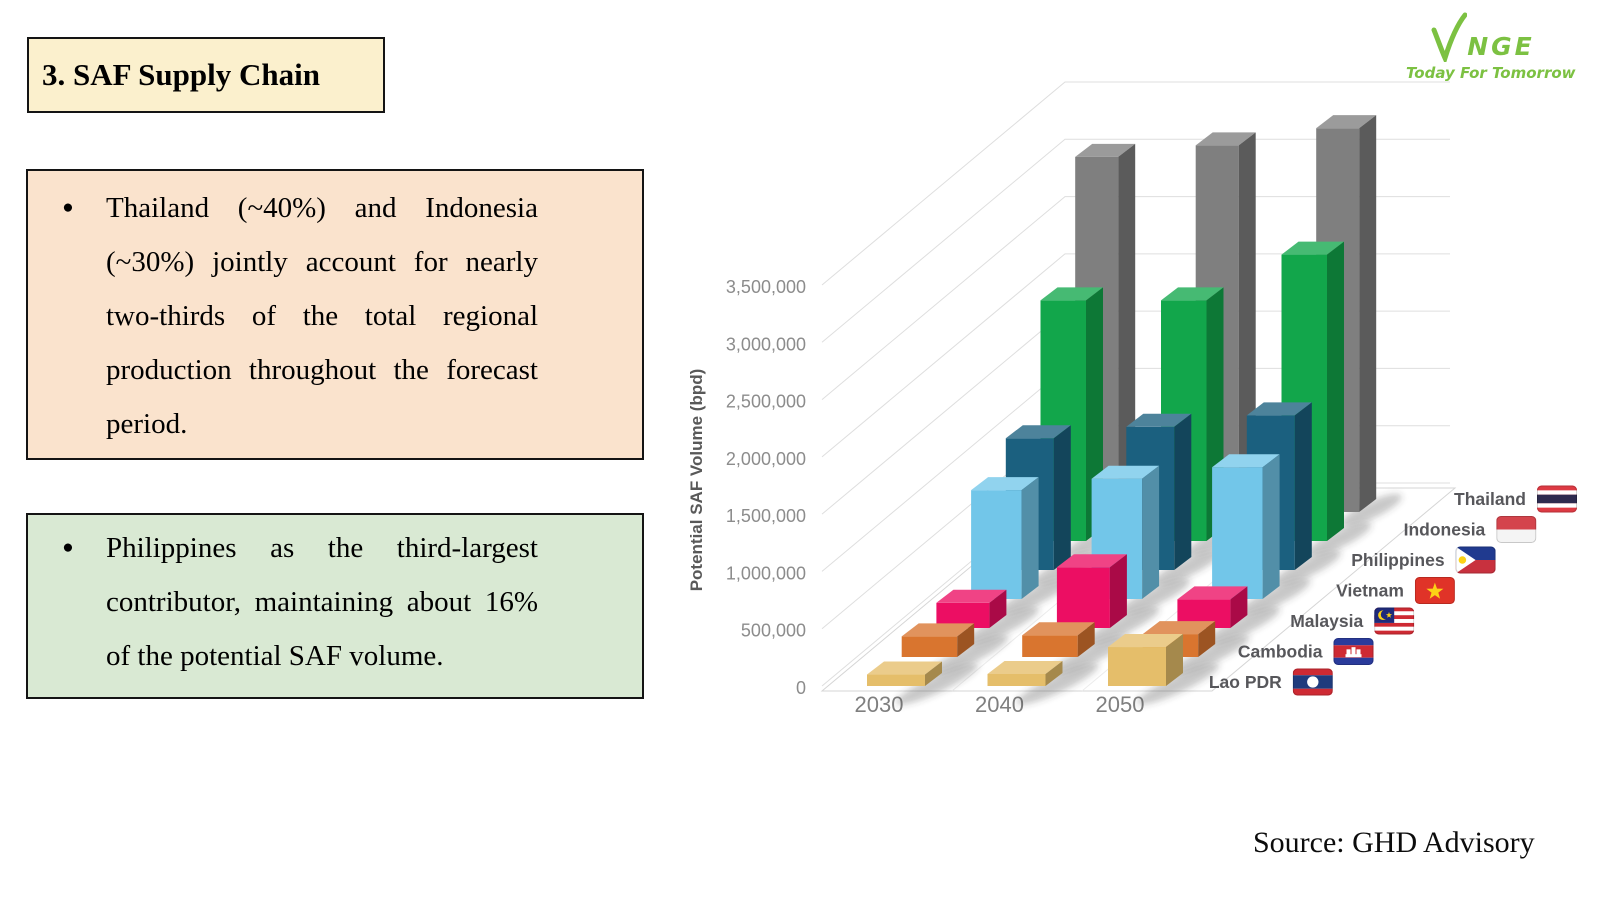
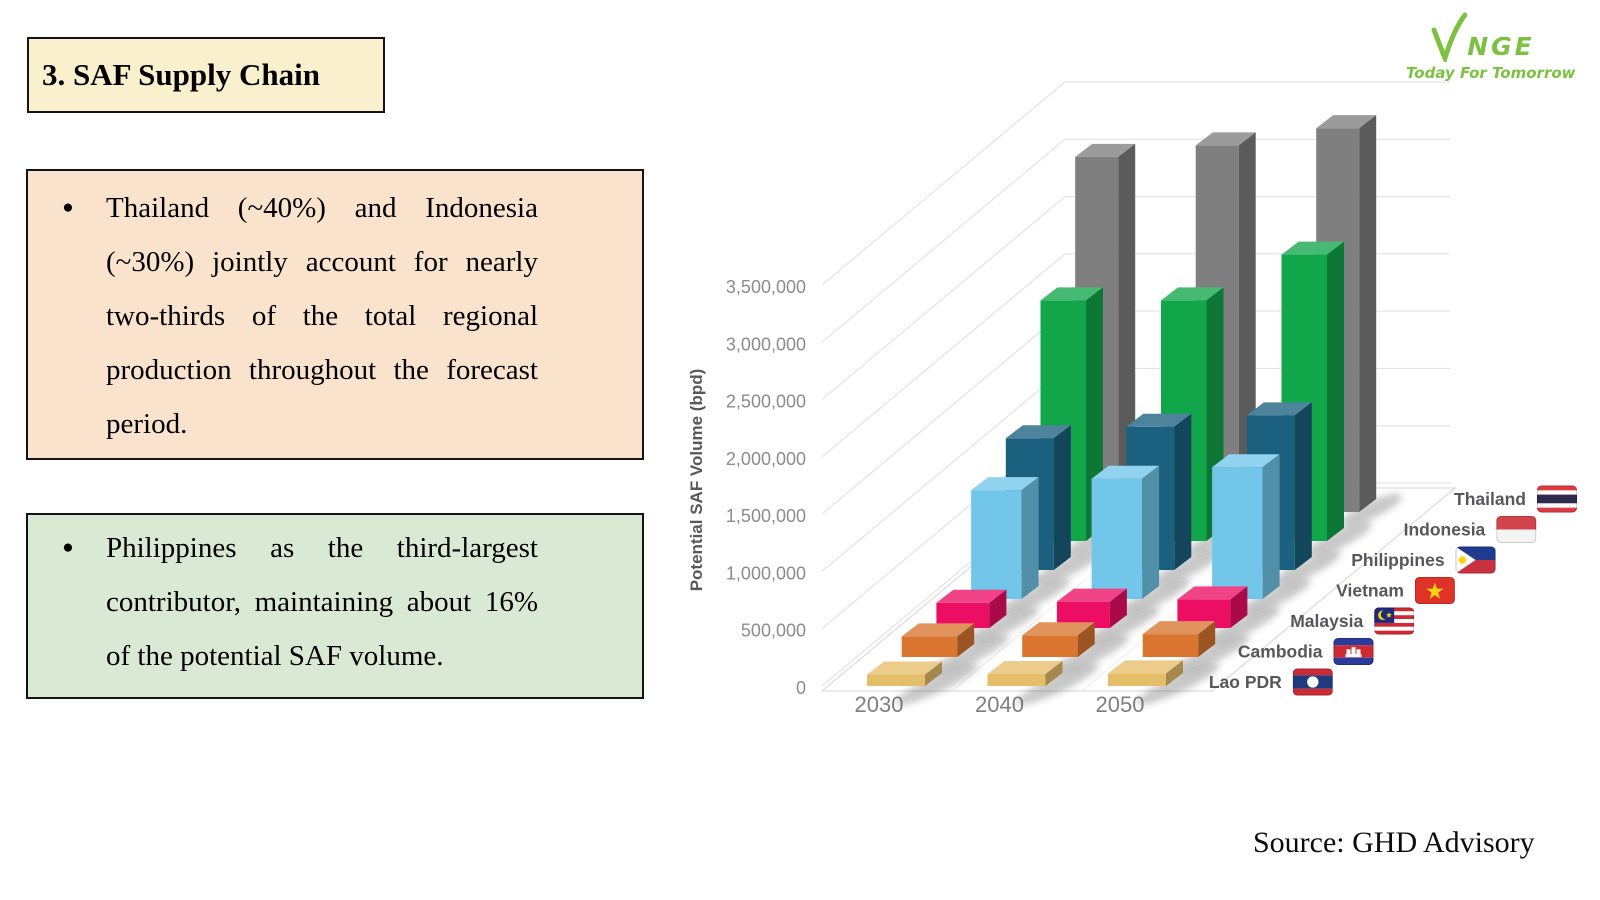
Malaysia/2040: 530000 -> 230000
Lao PDR/2050: 340000 -> 110000
